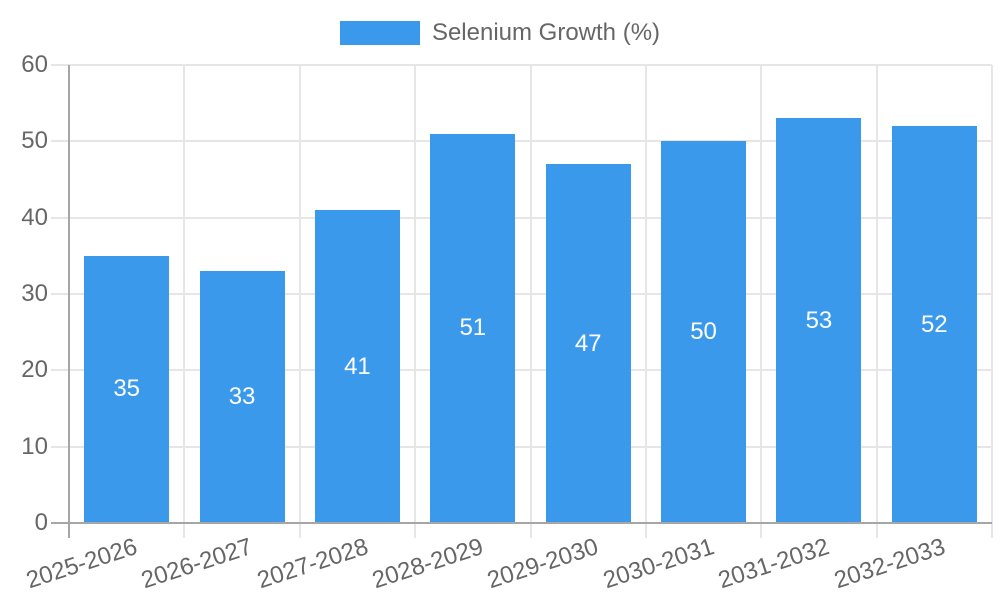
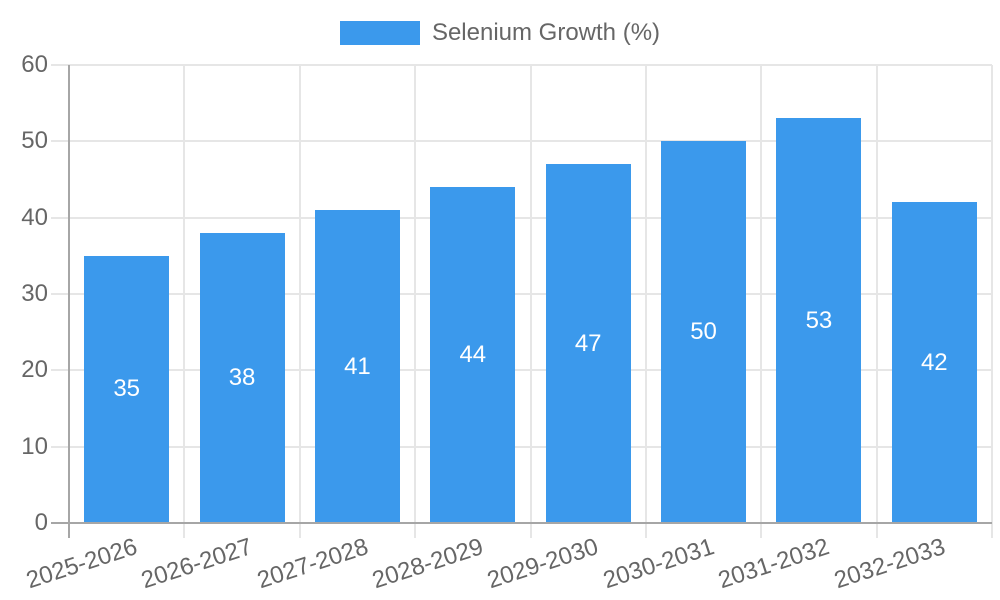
2026-2027: 33 -> 38
2028-2029: 51 -> 44
2032-2033: 52 -> 42
